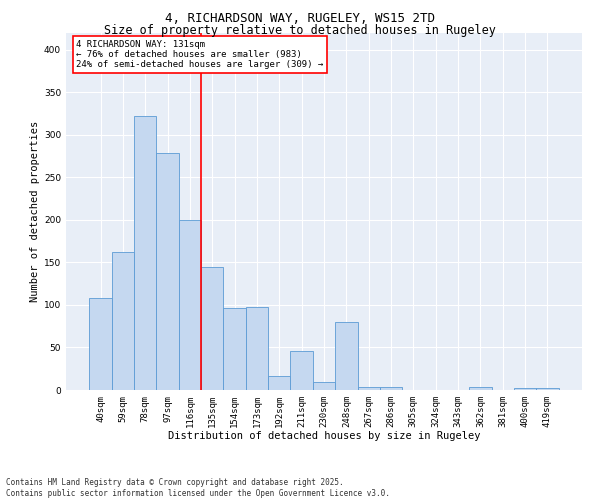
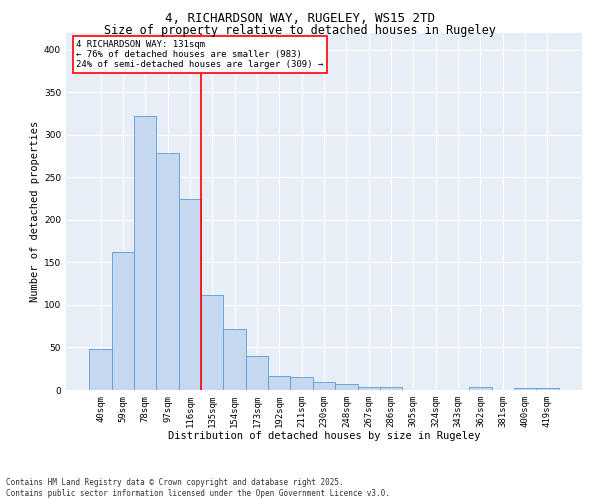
40sqm: 108 -> 48
116sqm: 200 -> 224
135sqm: 144 -> 112
154sqm: 96 -> 72
173sqm: 98 -> 40
211sqm: 46 -> 15
248sqm: 80 -> 7
